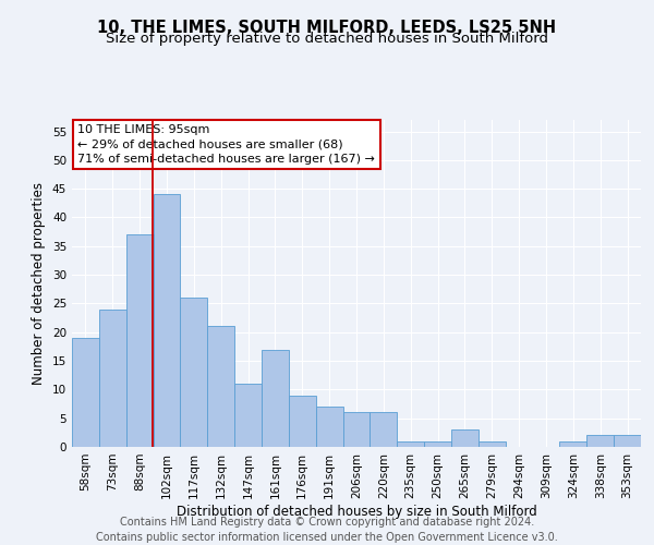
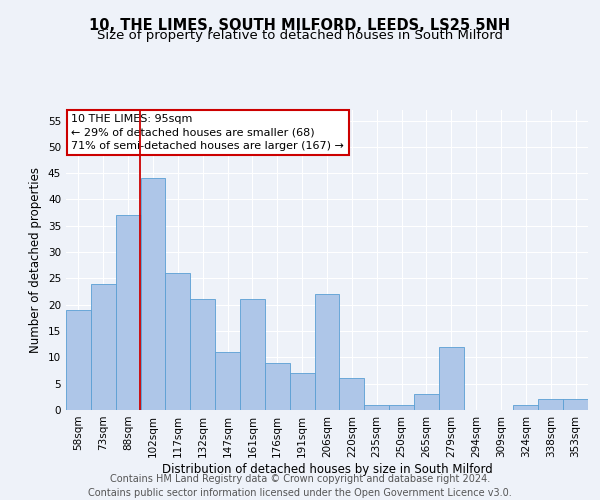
161sqm: 17 -> 21
206sqm: 6 -> 22
279sqm: 1 -> 12
